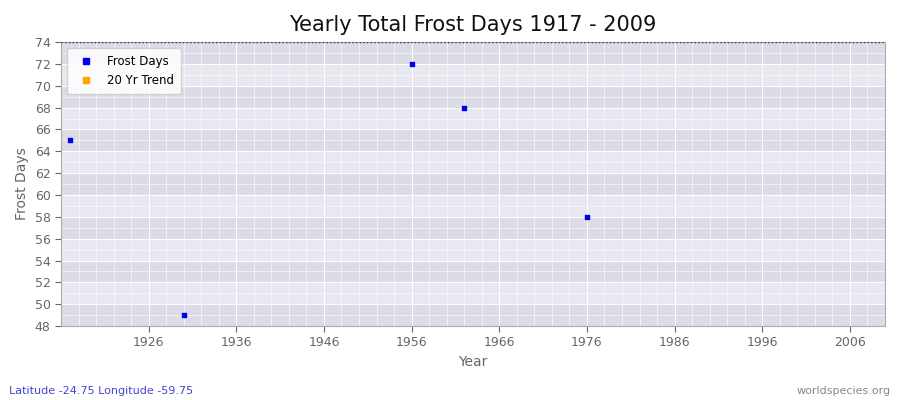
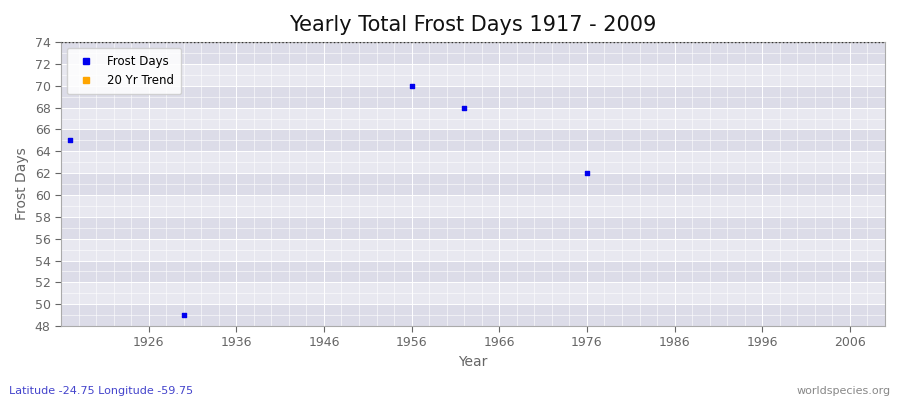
1956: 72 -> 70
1976: 58 -> 62
